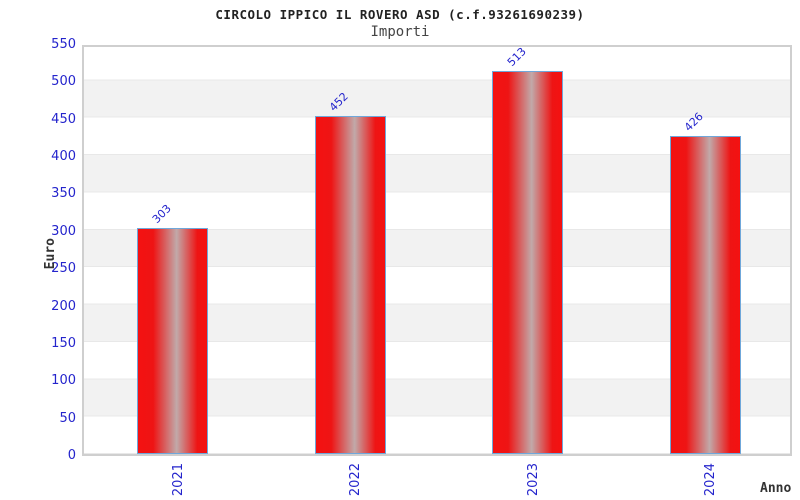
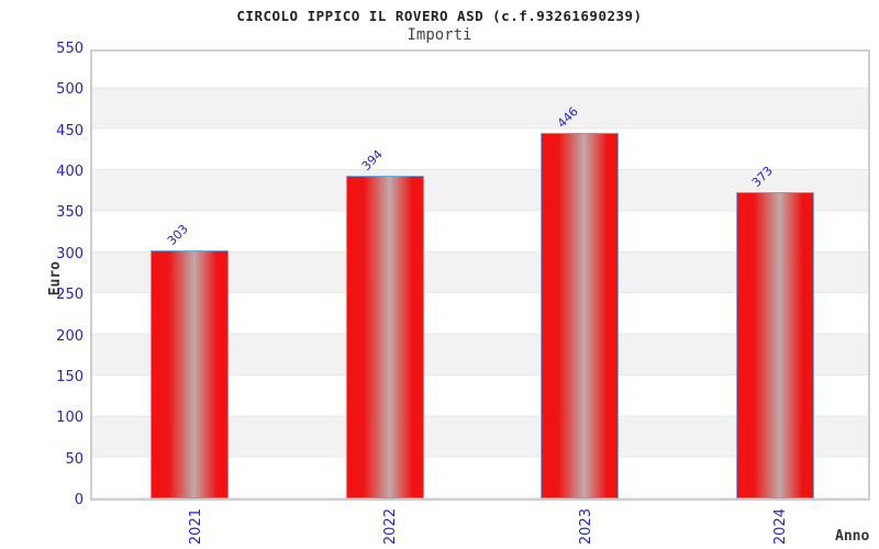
2022: 452 -> 394
2023: 513 -> 446
2024: 426 -> 373
